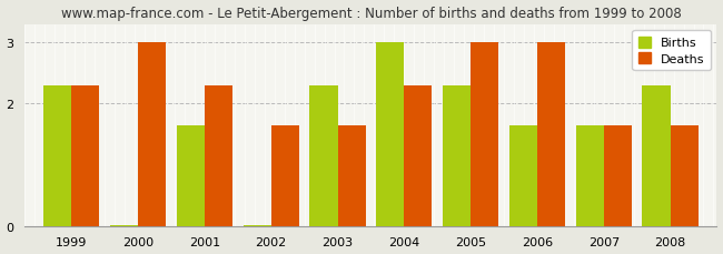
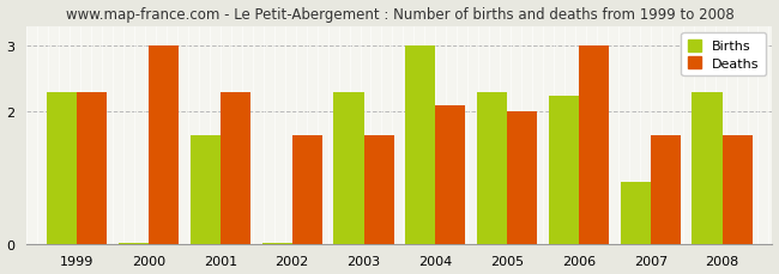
Deaths/2004: 2.30 -> 2.10
Deaths/2005: 3.00 -> 2.00
Births/2006: 1.65 -> 2.24
Births/2007: 1.65 -> 0.94
